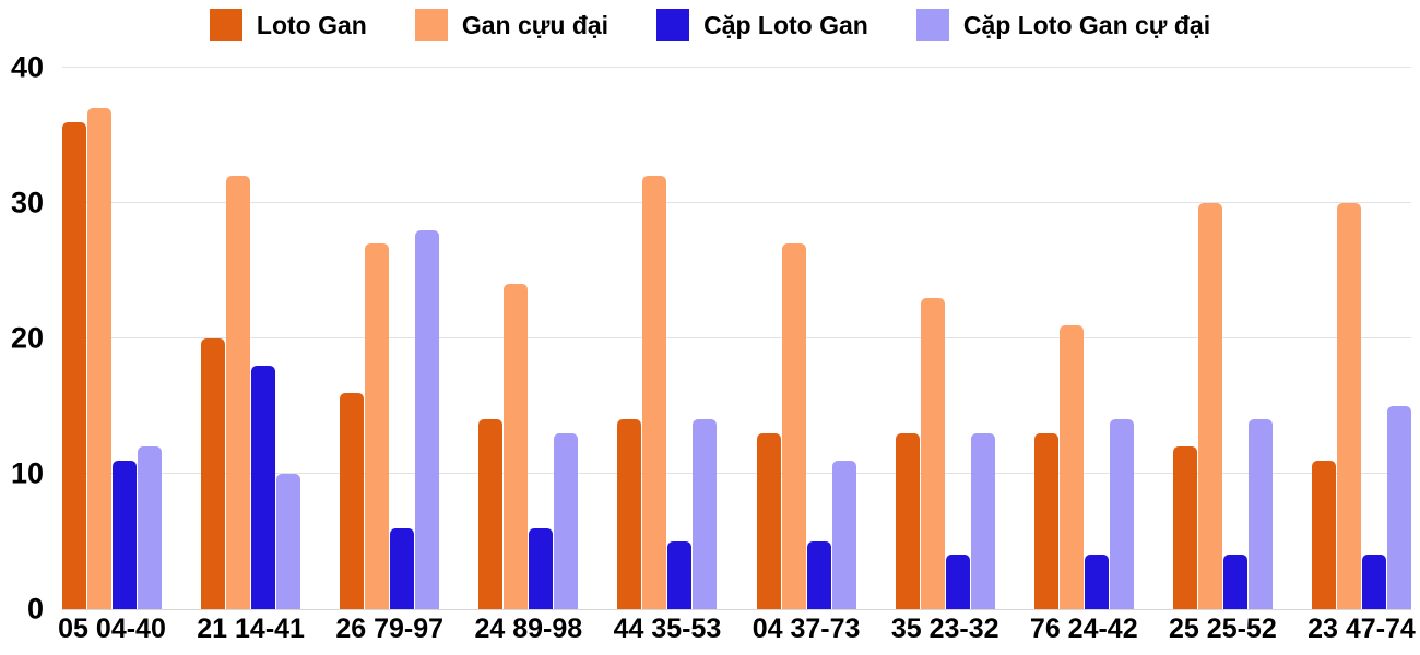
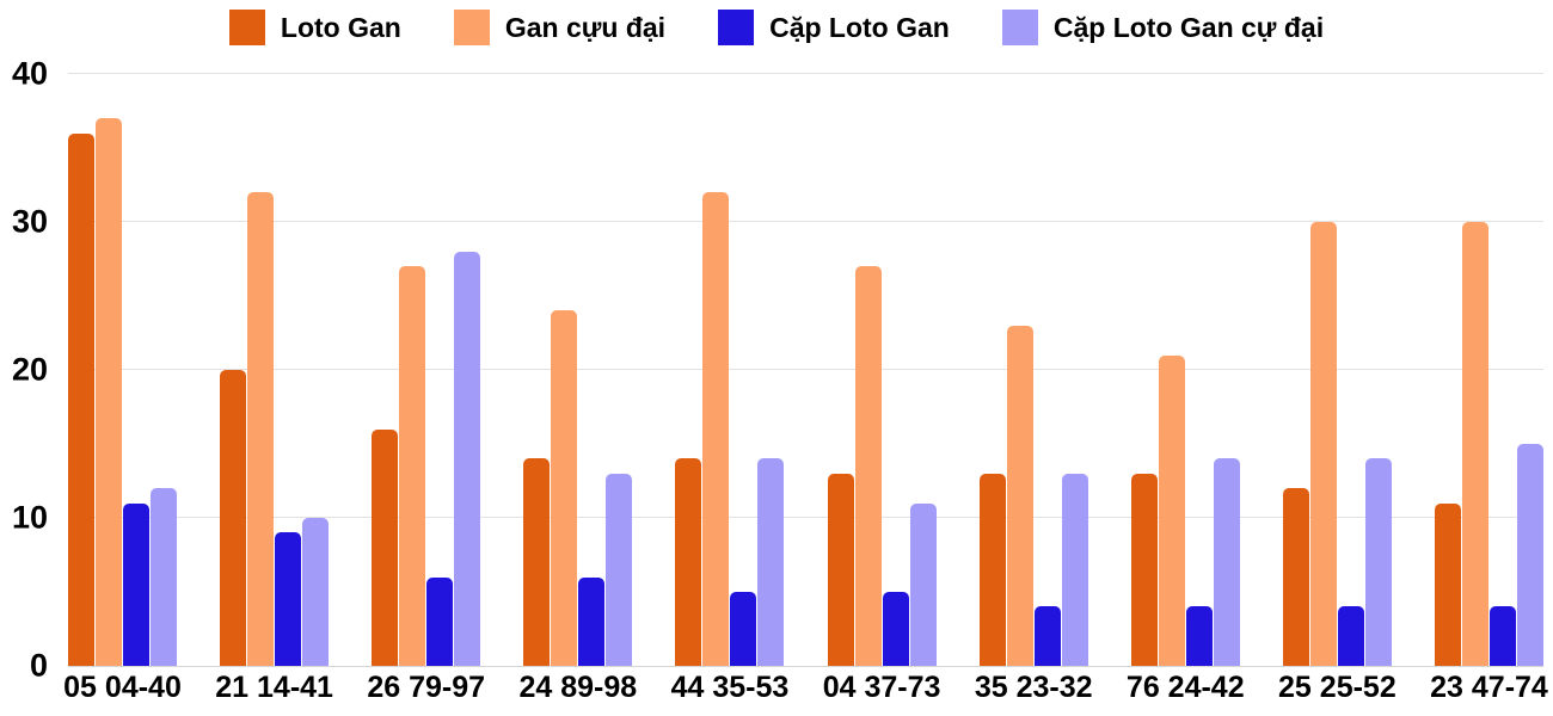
Cặp Loto Gan/21 14-41: 18 -> 9
